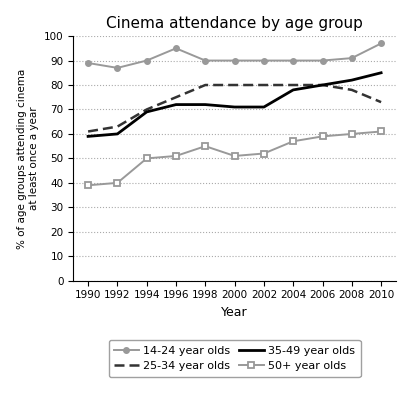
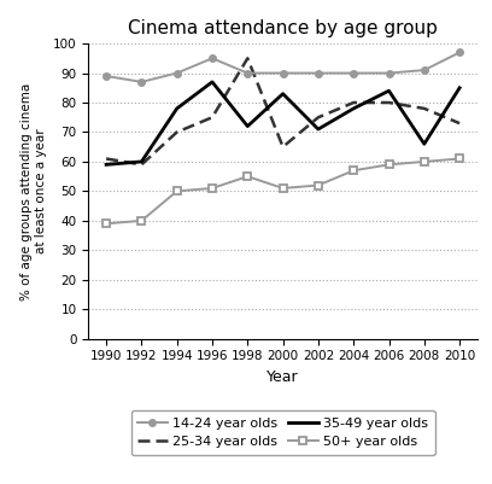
25-34 year olds/1992: 63 -> 59
35-49 year olds/1994: 69 -> 78
35-49 year olds/1996: 72 -> 87
25-34 year olds/1998: 80 -> 95
25-34 year olds/2000: 80 -> 65
35-49 year olds/2000: 71 -> 83
25-34 year olds/2002: 80 -> 75
35-49 year olds/2006: 80 -> 84
35-49 year olds/2008: 82 -> 66
